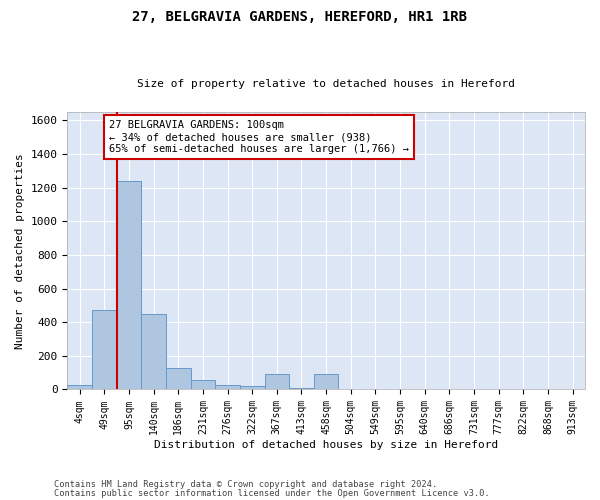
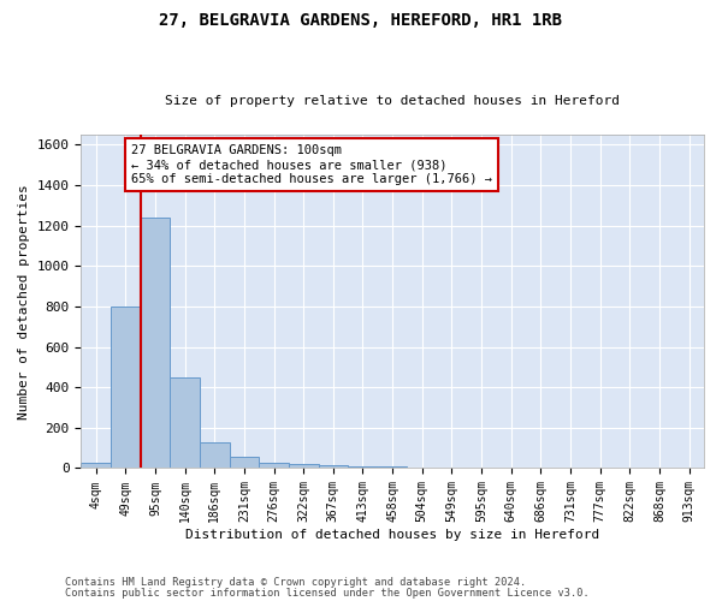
49sqm: 470 -> 800
367sqm: 90 -> 20
458sqm: 90 -> 10
